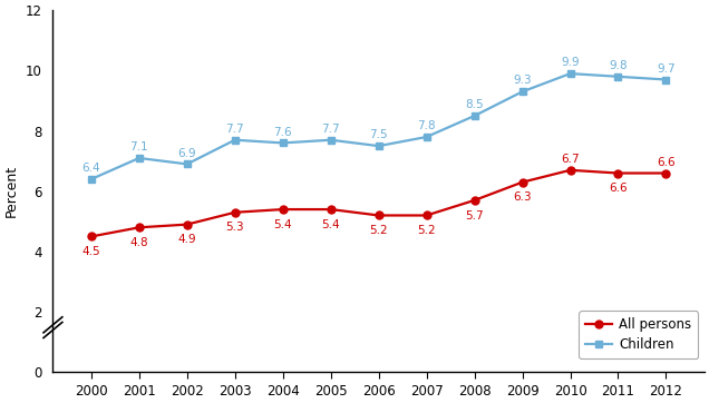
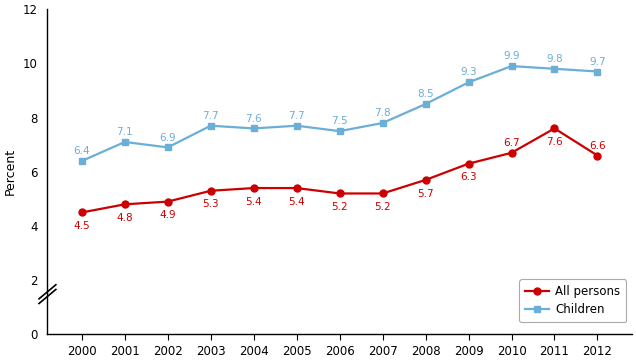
All persons/2011: 6.6 -> 7.6
